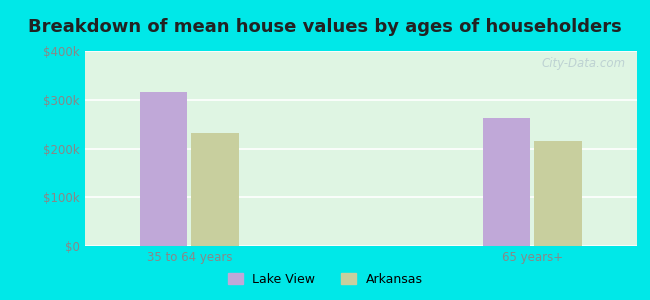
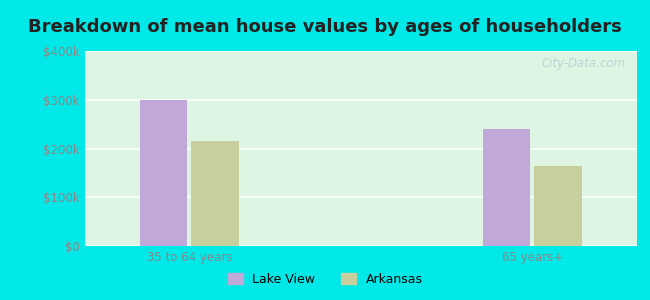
Lake View/35 to 64 years: $315k -> $300k
Arkansas/35 to 64 years: $232k -> $215k
Lake View/65 years+: $262k -> $240k
Arkansas/65 years+: $215k -> $165k
